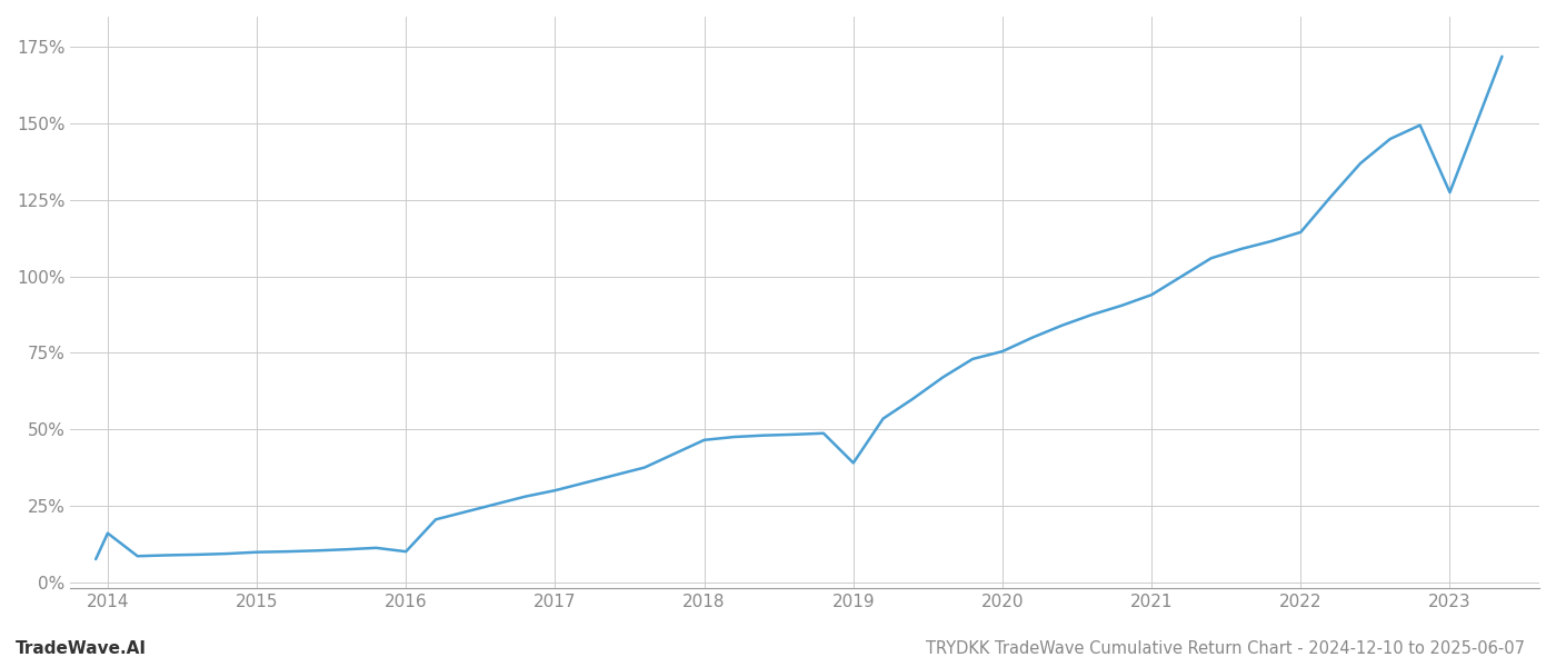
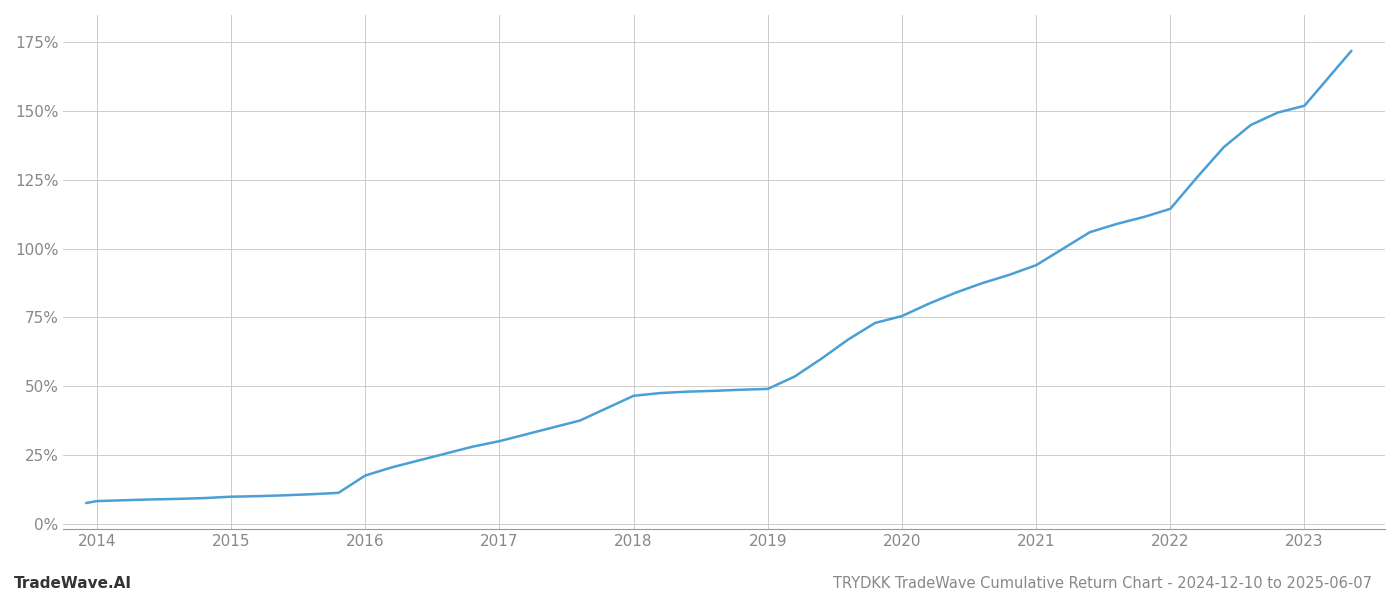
2014: 16.0% -> 8.2%
2016: 10.0% -> 17.5%
2019: 39.0% -> 49.0%
2023: 127.5% -> 152.0%
